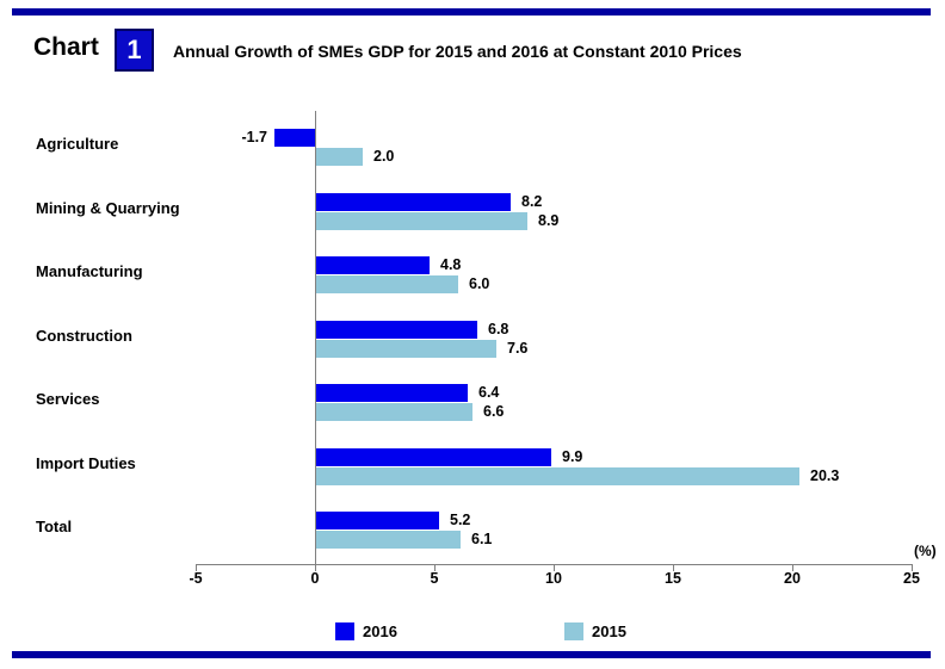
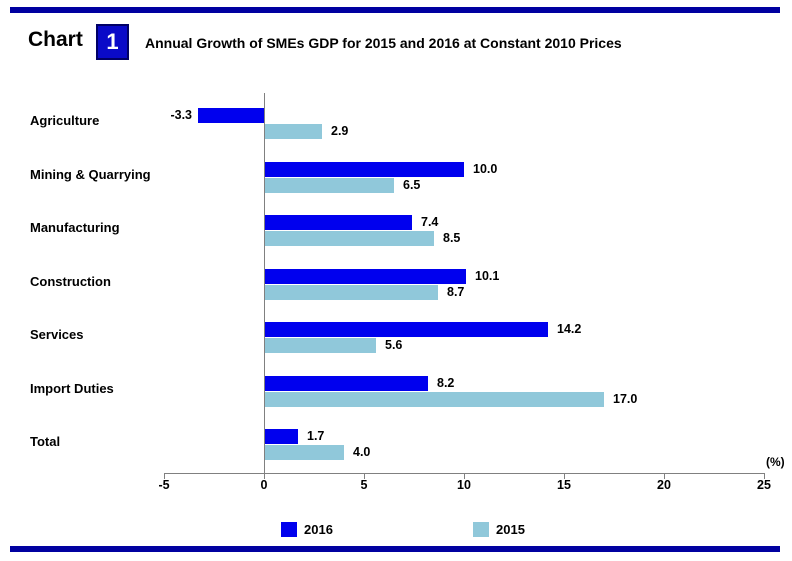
2016/Agriculture: -1.7 -> -3.3
2015/Agriculture: 2.0 -> 2.9
2016/Mining & Quarrying: 8.2 -> 10.0
2015/Mining & Quarrying: 8.9 -> 6.5
2016/Manufacturing: 4.8 -> 7.4
2015/Manufacturing: 6.0 -> 8.5
2016/Construction: 6.8 -> 10.1
2015/Construction: 7.6 -> 8.7
2016/Services: 6.4 -> 14.2
2015/Services: 6.6 -> 5.6
2016/Import Duties: 9.9 -> 8.2
2015/Import Duties: 20.3 -> 17.0
2016/Total: 5.2 -> 1.7
2015/Total: 6.1 -> 4.0
